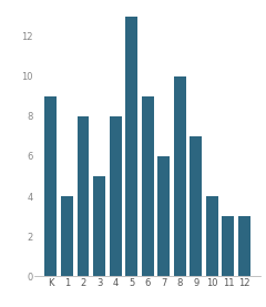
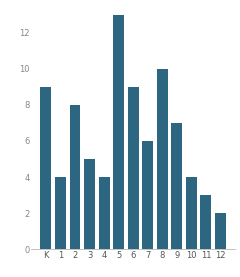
4: 8 -> 4
12: 3 -> 2
